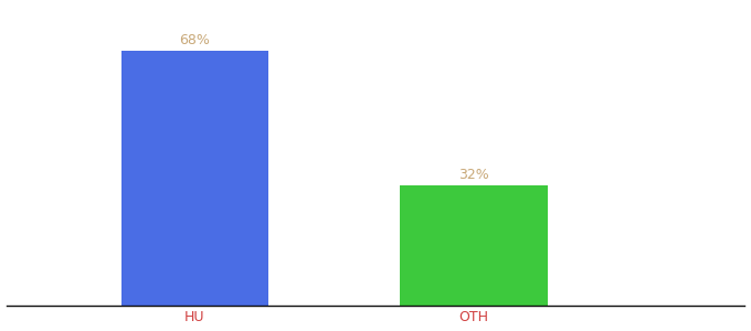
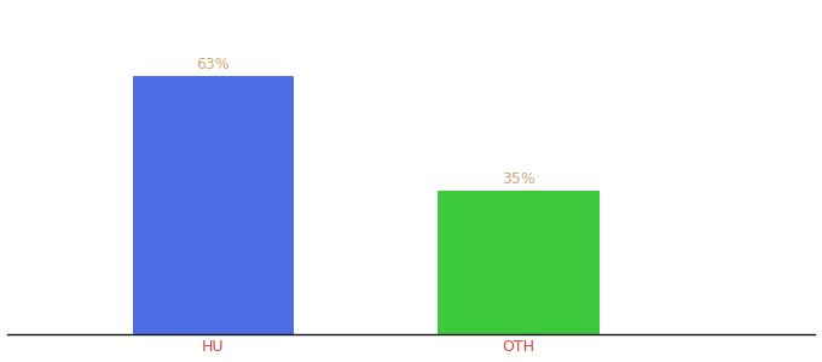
HU: 68% -> 63%
OTH: 32% -> 35%
